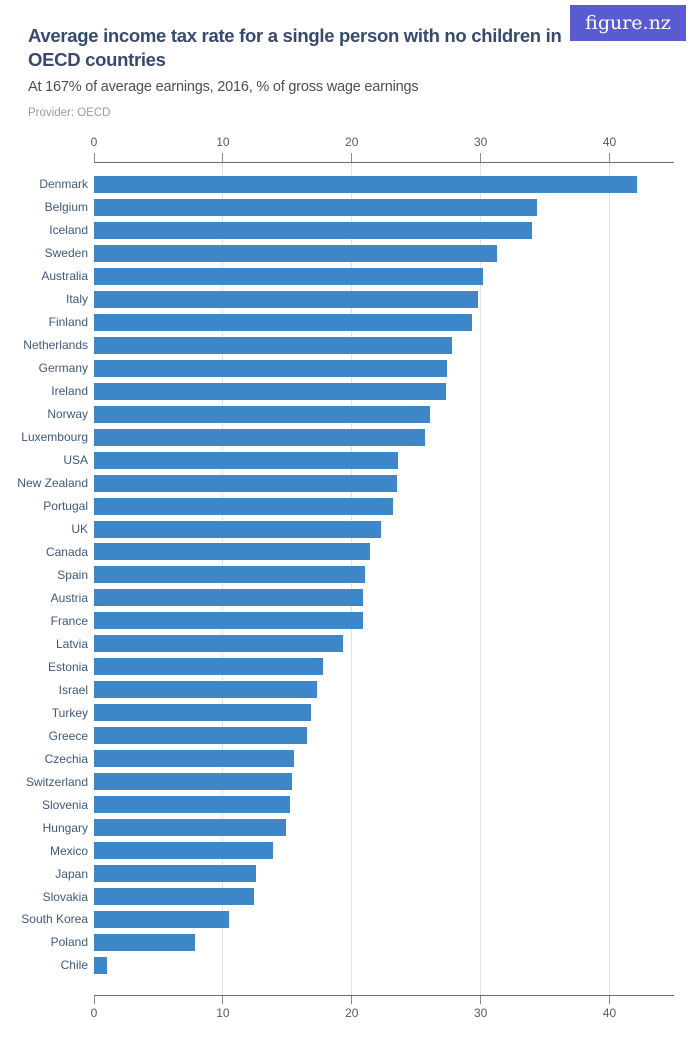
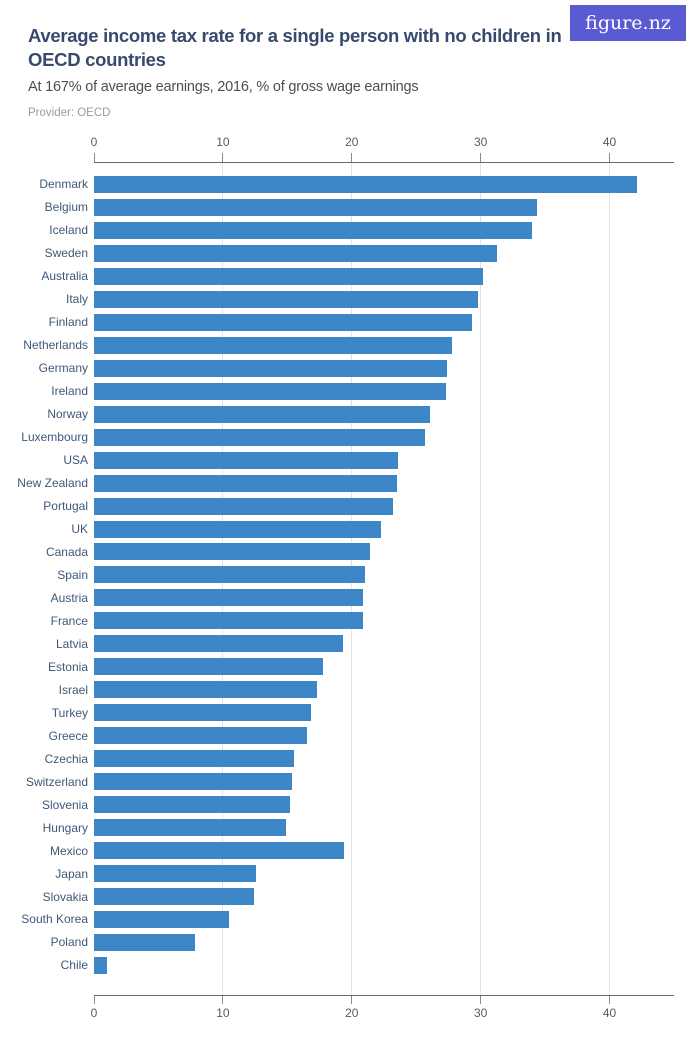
Mexico: 13.9 -> 19.4
